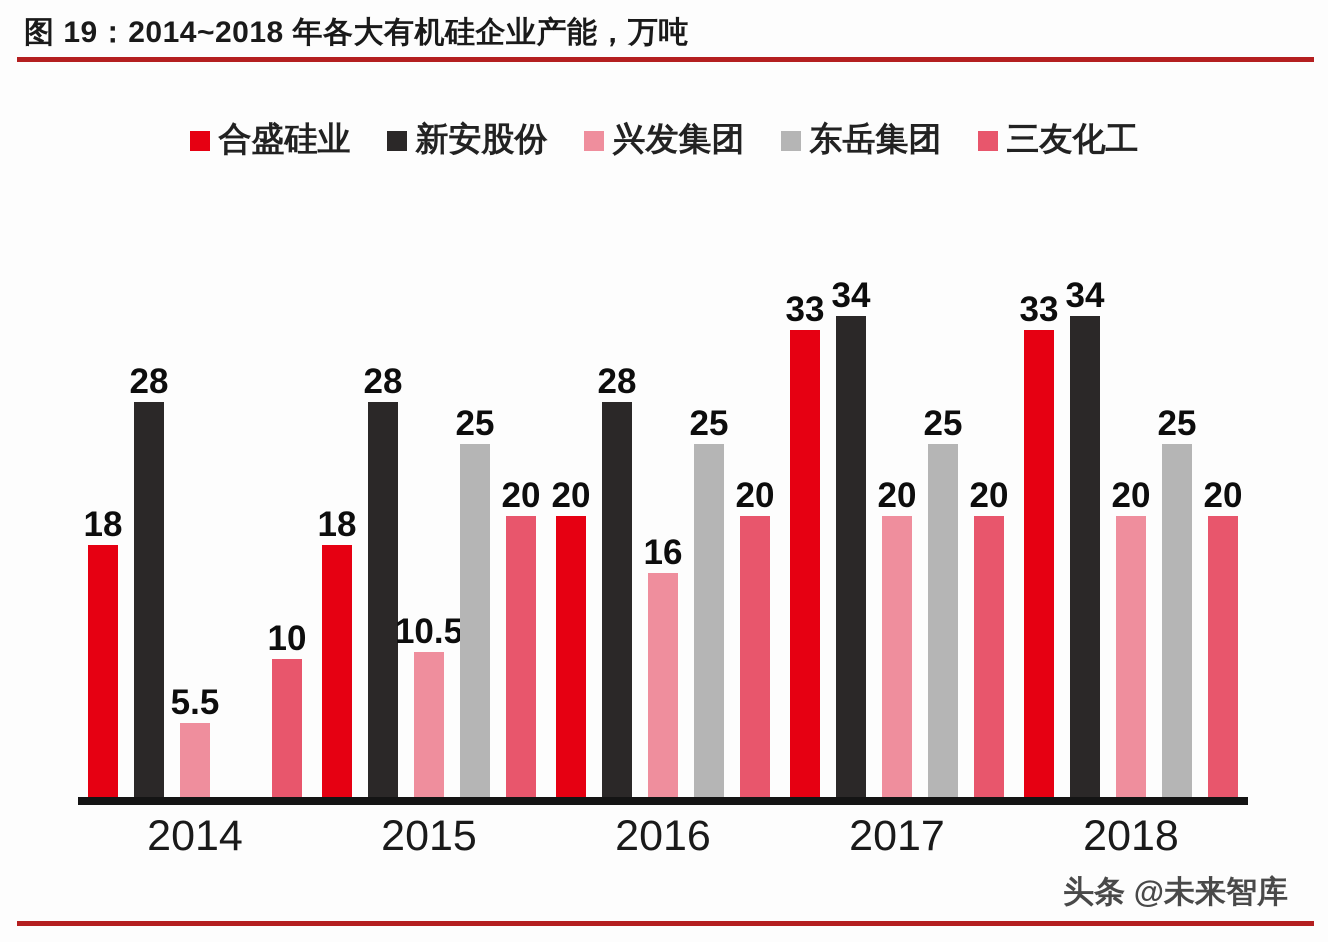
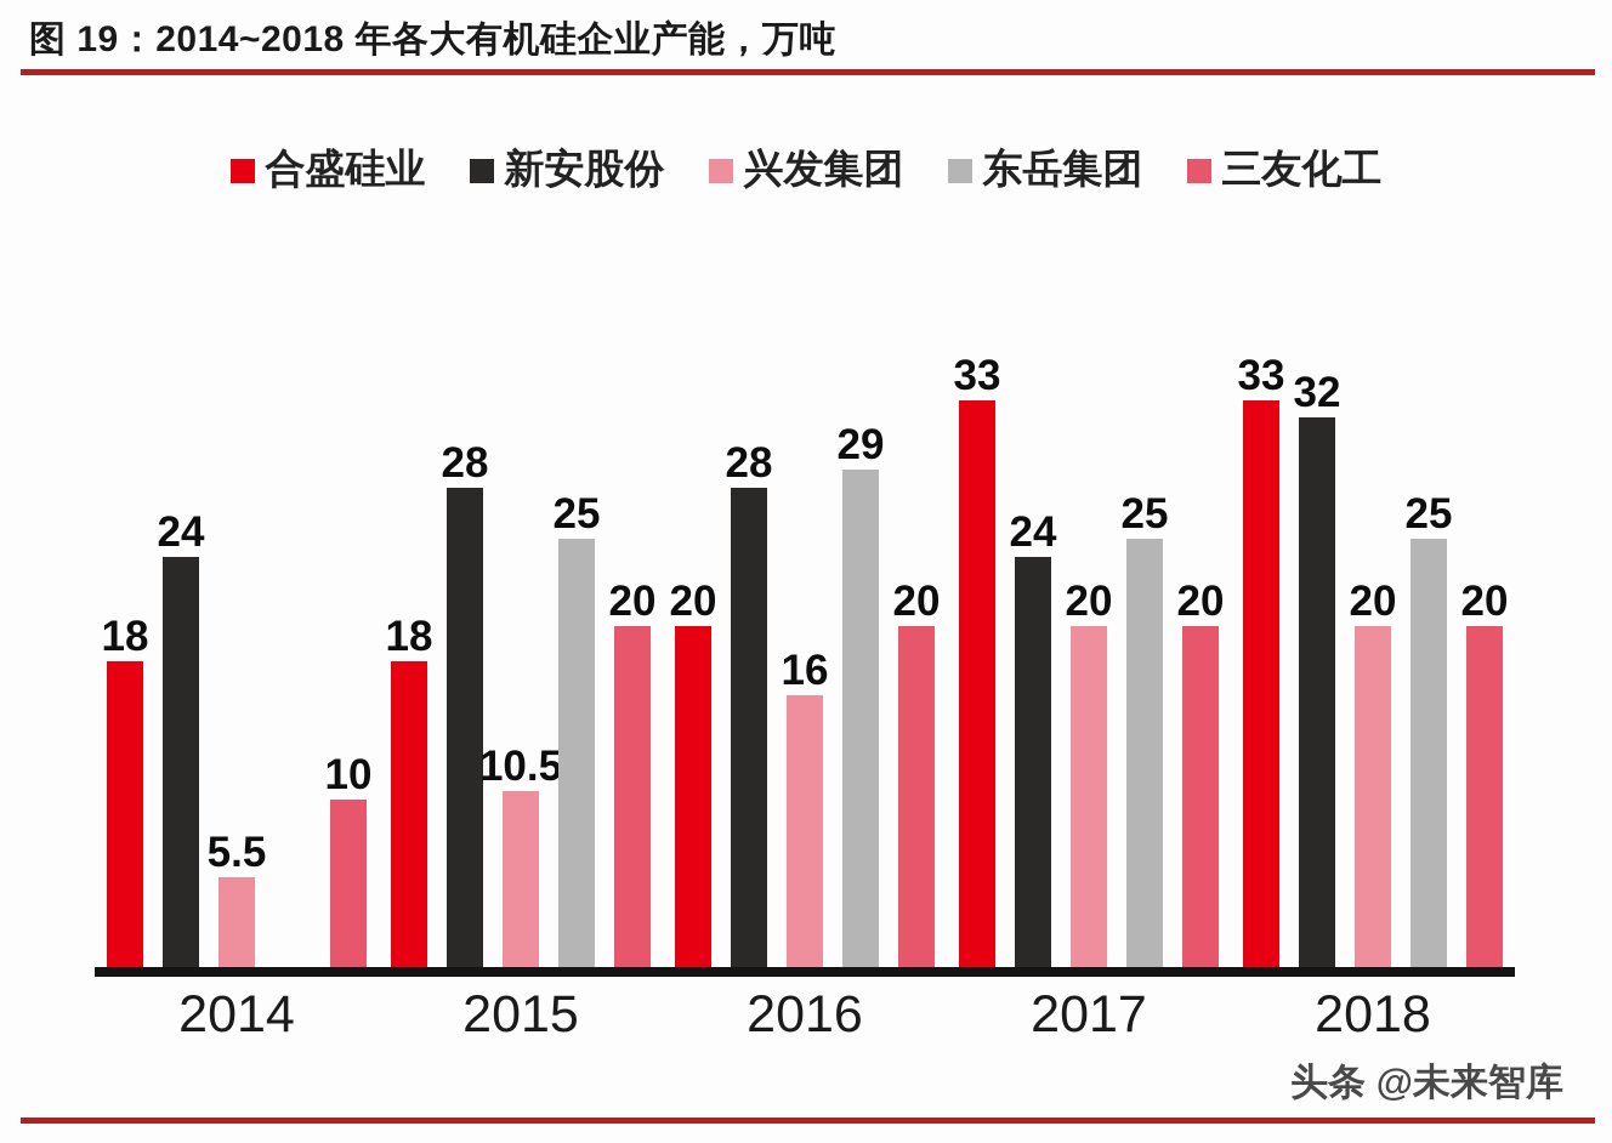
新安股份/2014: 28 -> 24
东岳集团/2016: 25 -> 29
新安股份/2017: 34 -> 24
新安股份/2018: 34 -> 32
